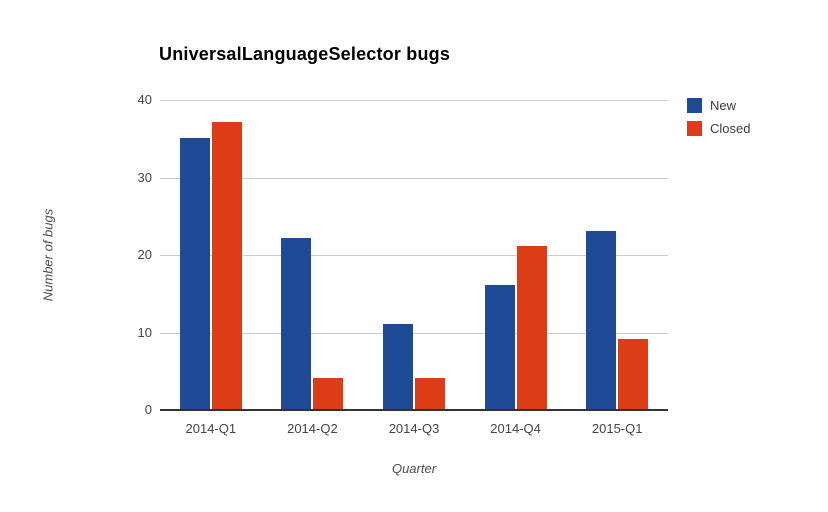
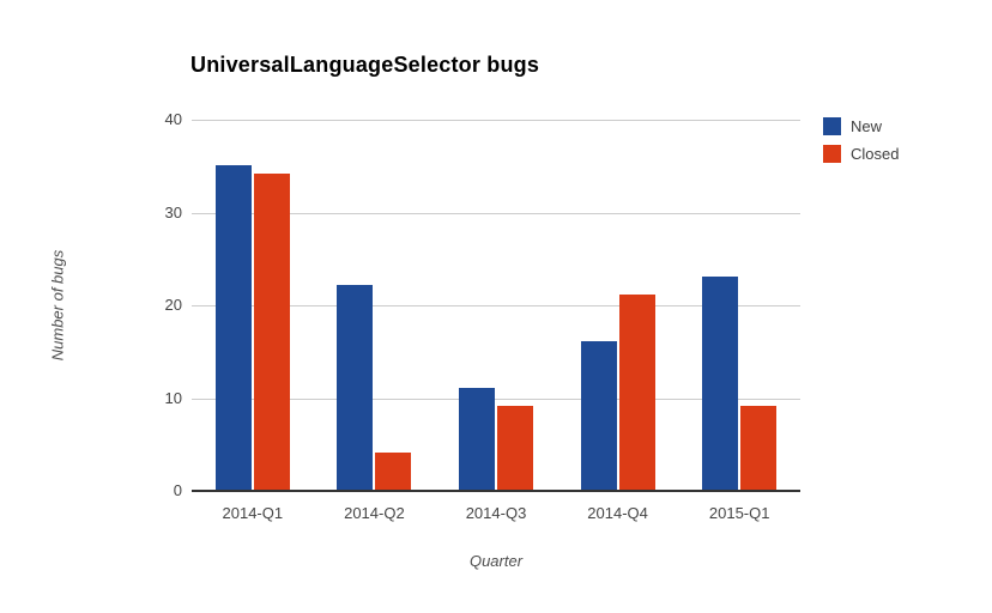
Closed/2014-Q1: 37 -> 34
Closed/2014-Q3: 4 -> 9
